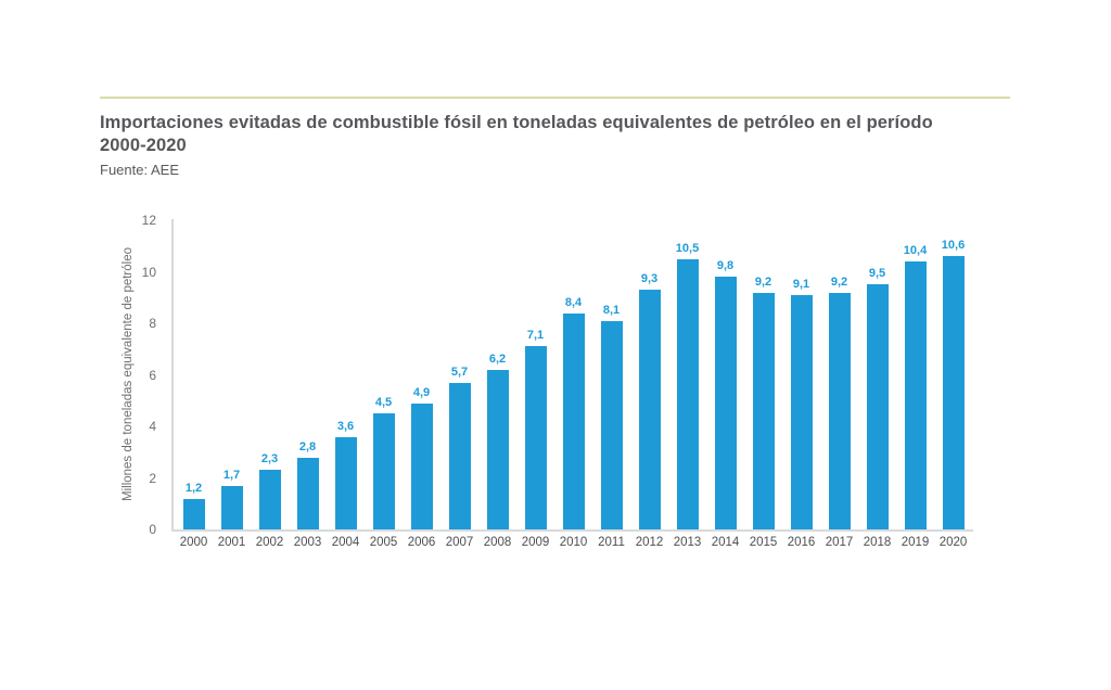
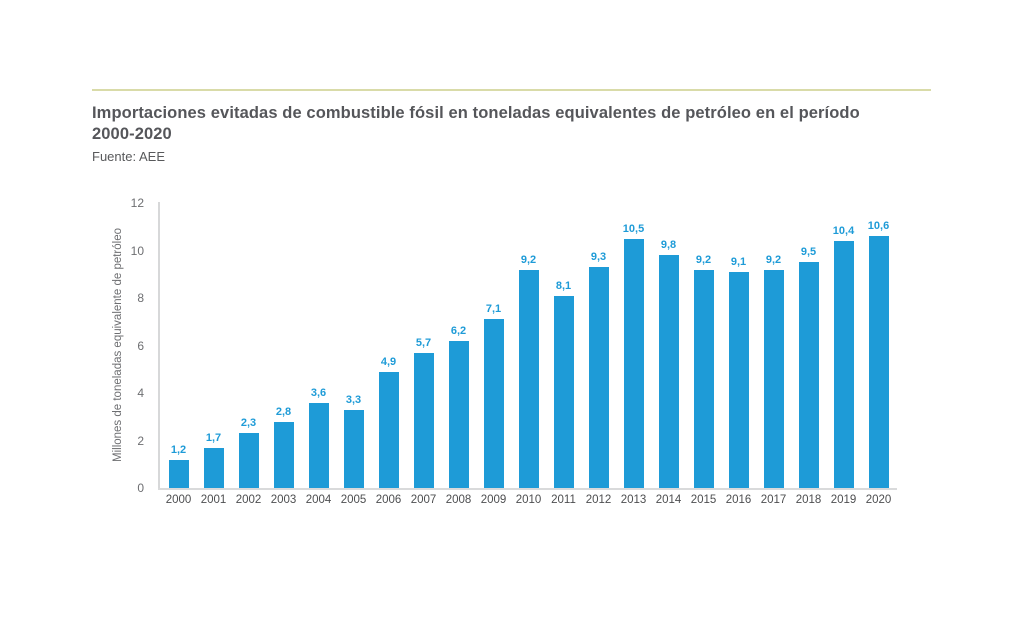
2005: 4,5 -> 3,3
2010: 8,4 -> 9,2
